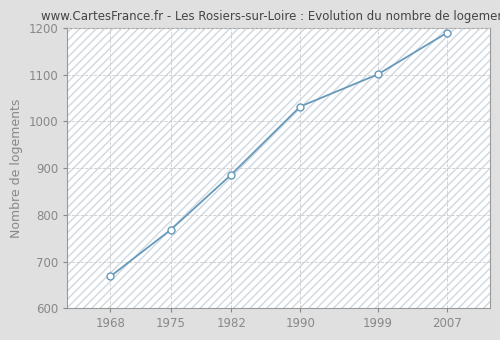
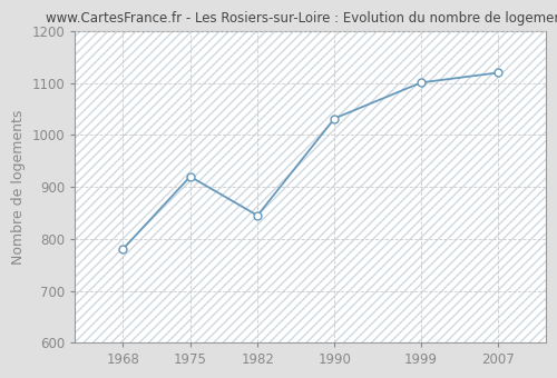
1968: 668 -> 780
1975: 768 -> 920
1982: 886 -> 845
2007: 1190 -> 1120
